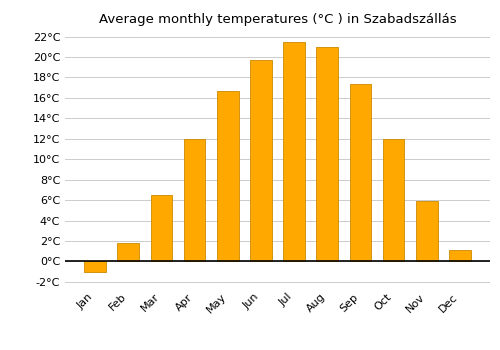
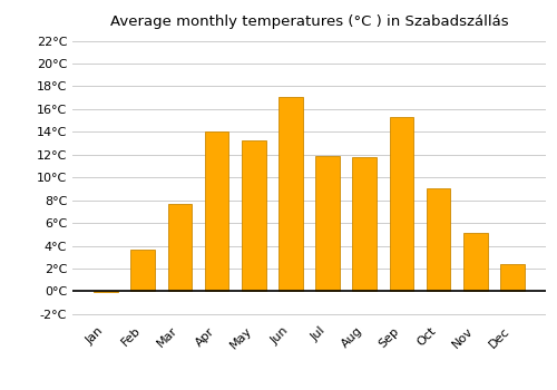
Jan: -1.0°C -> -0.1°C
Feb: 1.8°C -> 3.7°C
Mar: 6.5°C -> 7.7°C
Apr: 12.0°C -> 14.0°C
May: 16.7°C -> 13.3°C
Jun: 19.7°C -> 17.1°C
Jul: 21.5°C -> 11.9°C
Aug: 21.0°C -> 11.8°C
Sep: 17.4°C -> 15.3°C
Oct: 12.0°C -> 9.0°C
Nov: 5.9°C -> 5.1°C
Dec: 1.1°C -> 2.4°C
